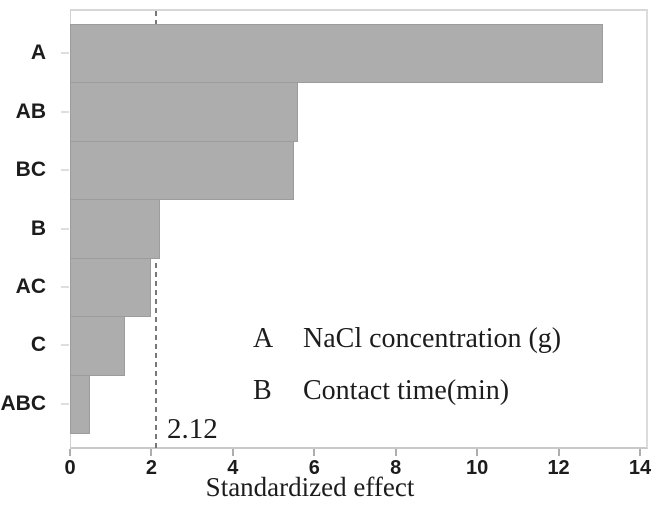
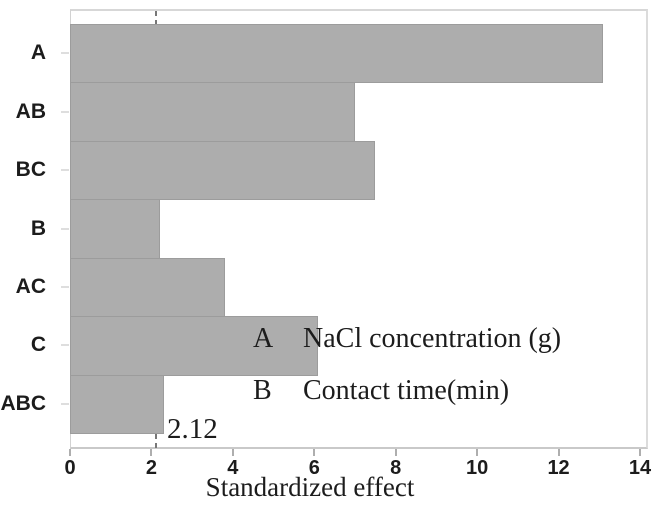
AB: 5.6 -> 7.0
BC: 5.5 -> 7.5
AC: 2.0 -> 3.8
C: 1.4 -> 6.1
ABC: 0.5 -> 2.3
